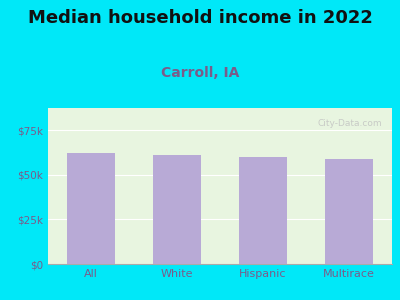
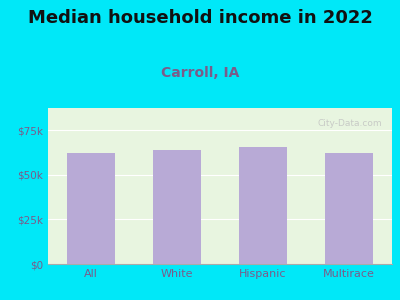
White: $61k -> $64k
Hispanic: $60k -> $66k
Multirace: $59k -> $62k
